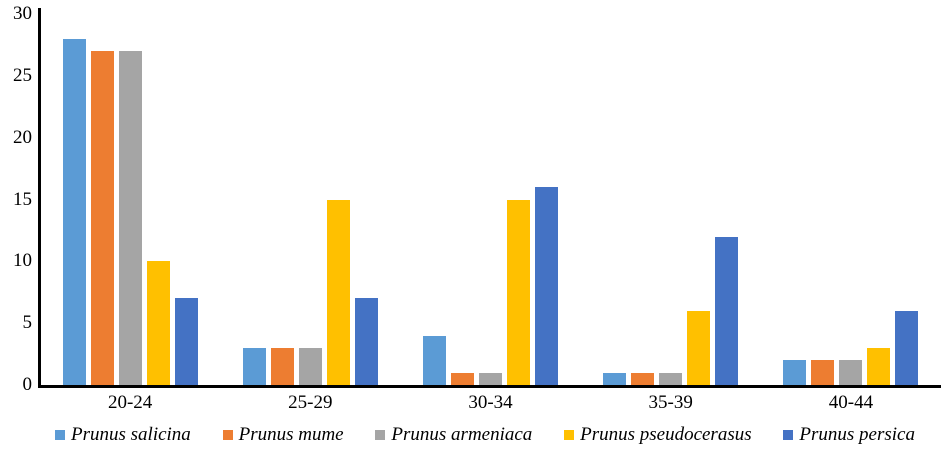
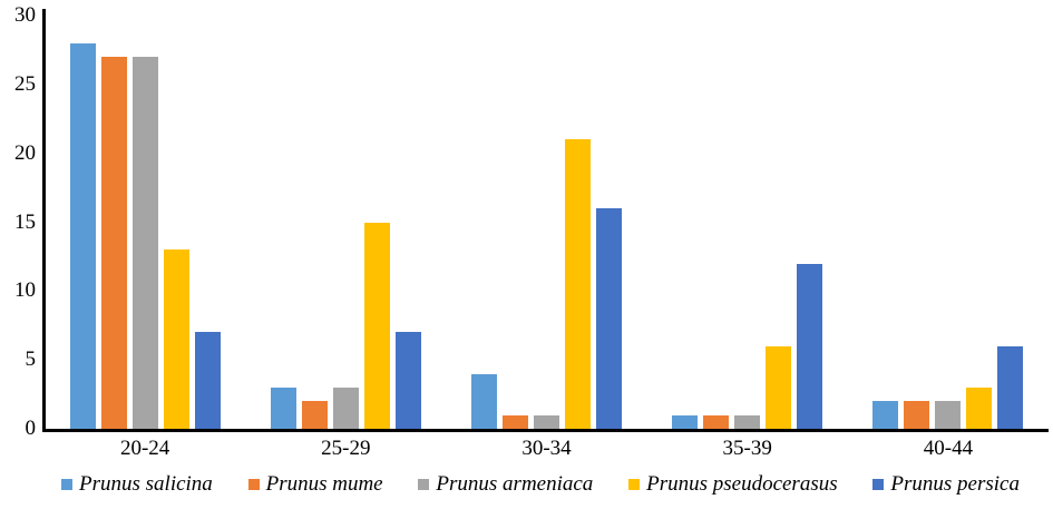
Prunus pseudocerasus/20-24: 10 -> 13
Prunus mume/25-29: 3 -> 2
Prunus pseudocerasus/30-34: 15 -> 21
